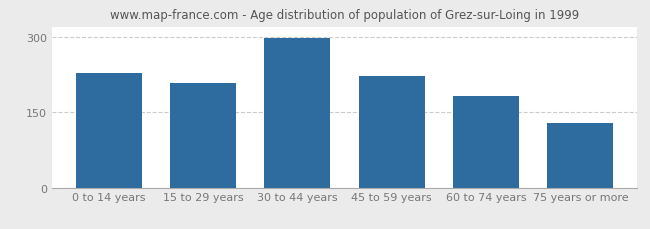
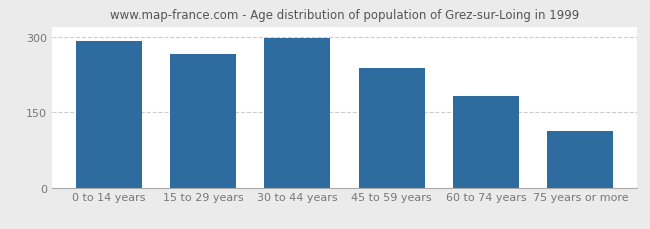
0 to 14 years: 228 -> 292
15 to 29 years: 208 -> 266
45 to 59 years: 222 -> 238
75 years or more: 128 -> 112
